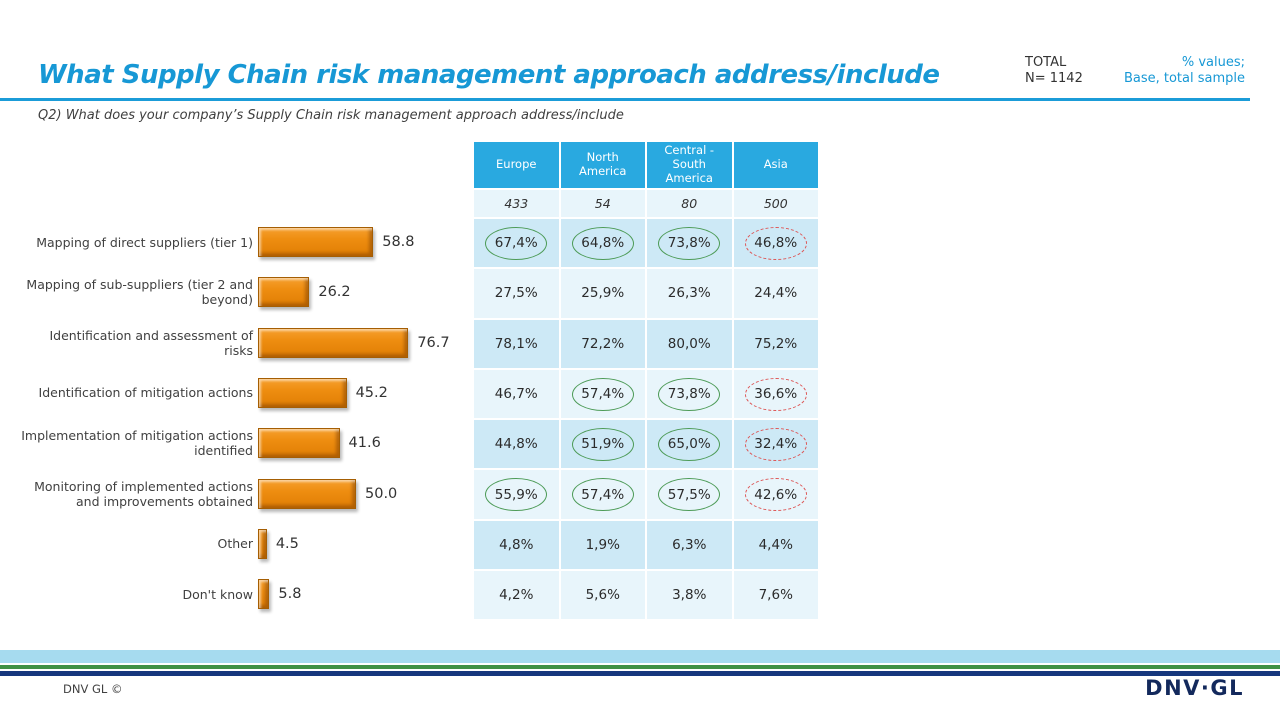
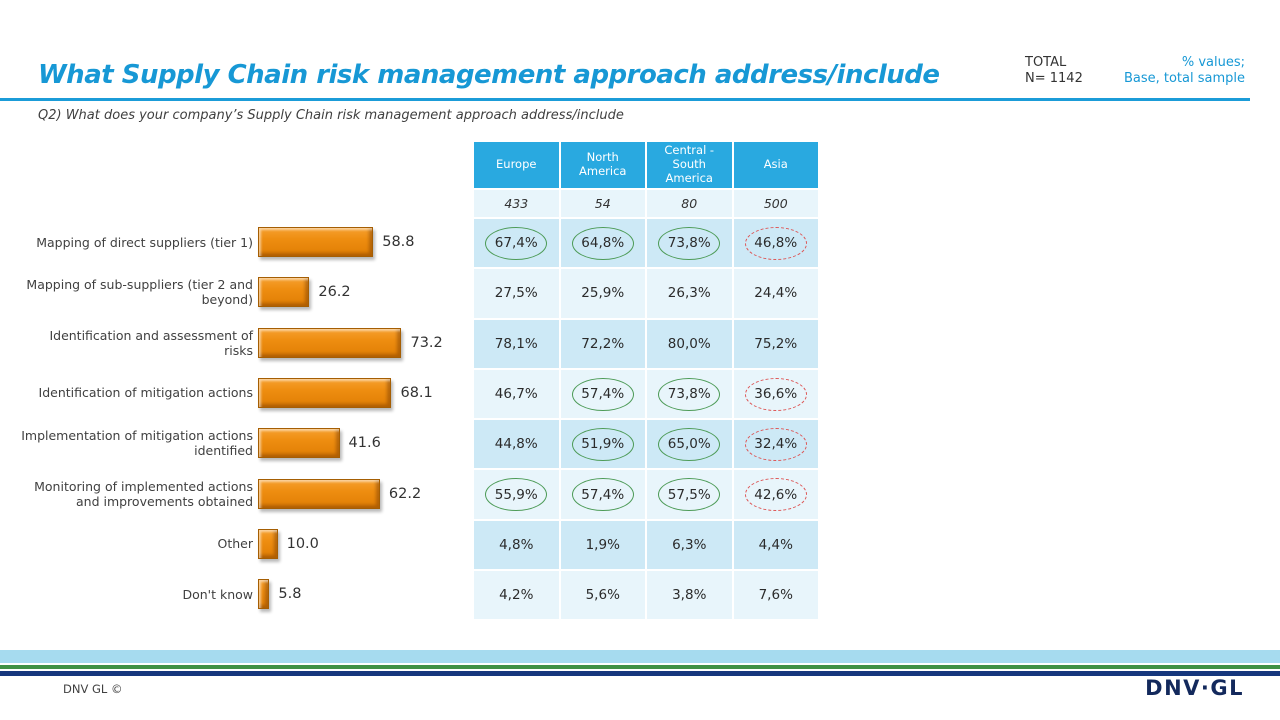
Identification and assessment of risks: 76.7 -> 73.2
Identification of mitigation actions: 45.2 -> 68.1
Monitoring of implemented actions and improvements obtained: 50.0 -> 62.2
Other: 4.5 -> 10.0
